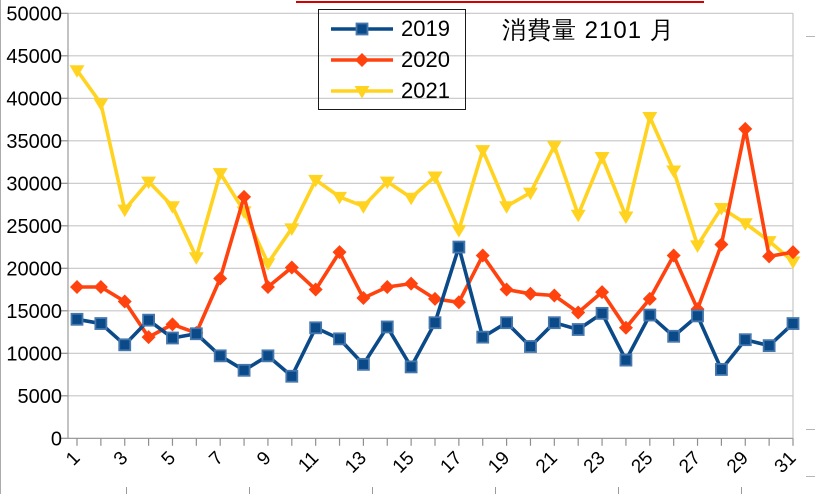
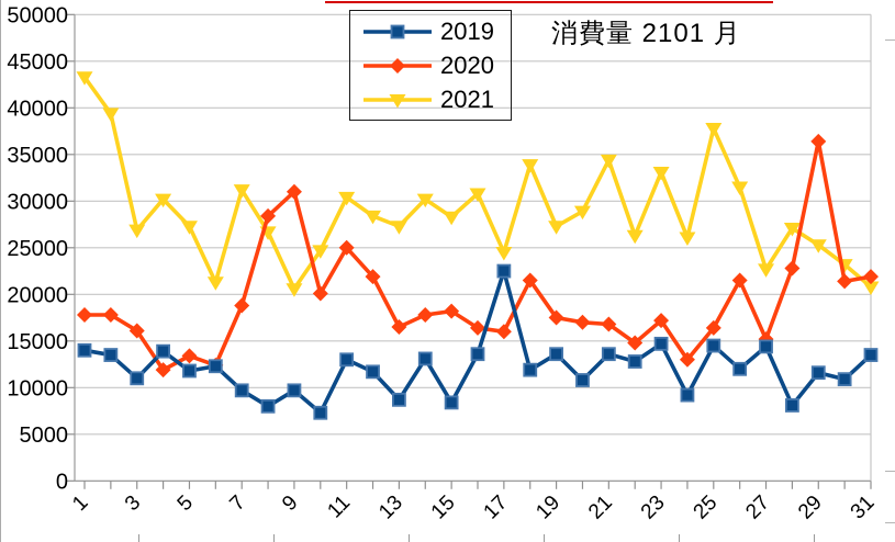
2020/9: 18000 -> 31000
2020/11: 18000 -> 25000
